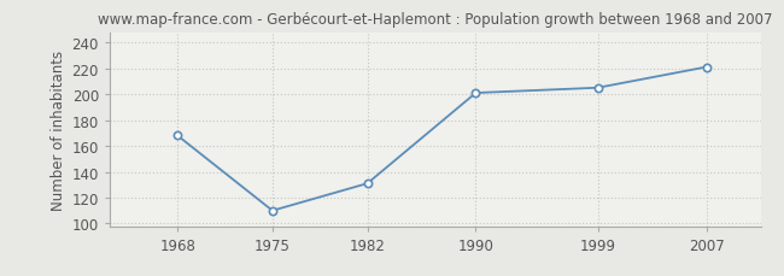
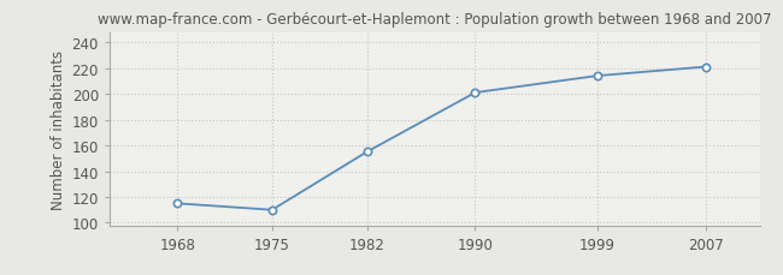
1968: 168 -> 115
1982: 131 -> 155
1999: 205 -> 214
